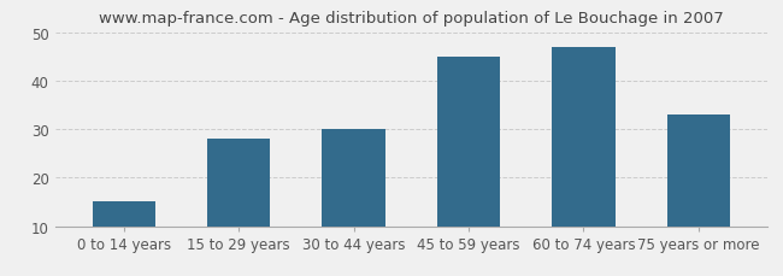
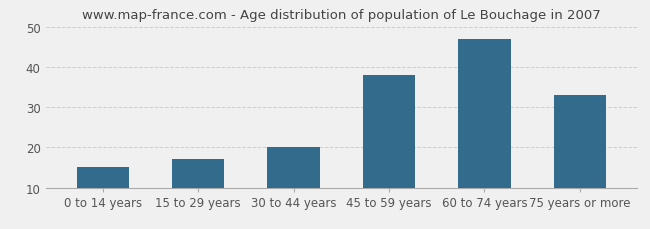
15 to 29 years: 28 -> 17
30 to 44 years: 30 -> 20
45 to 59 years: 45 -> 38
